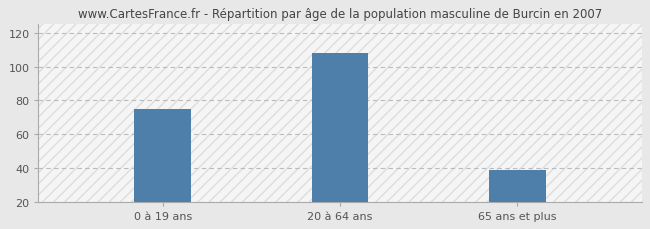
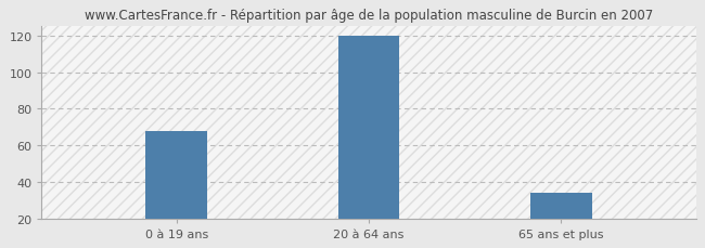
0 à 19 ans: 75 -> 68
20 à 64 ans: 108 -> 120
65 ans et plus: 39 -> 34
